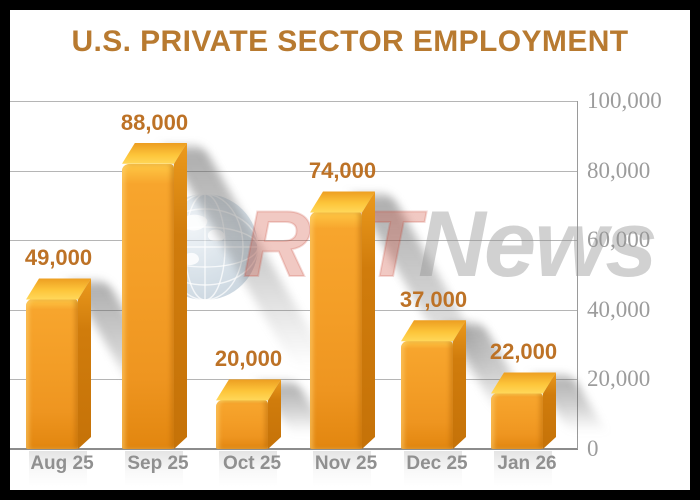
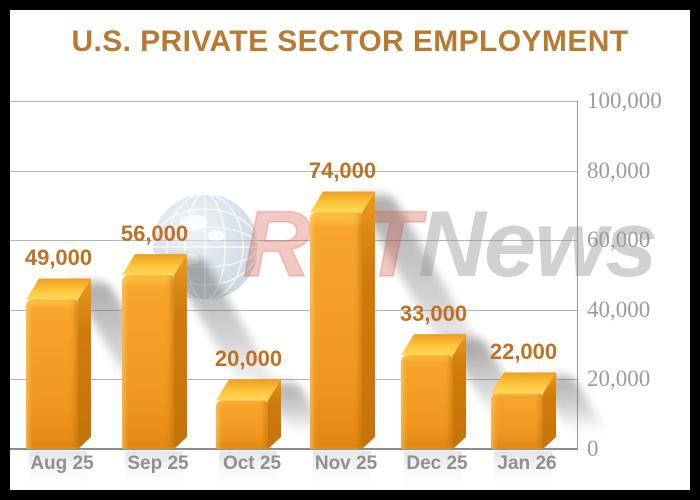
Sep 25: 88,000 -> 56,000
Dec 25: 37,000 -> 33,000
